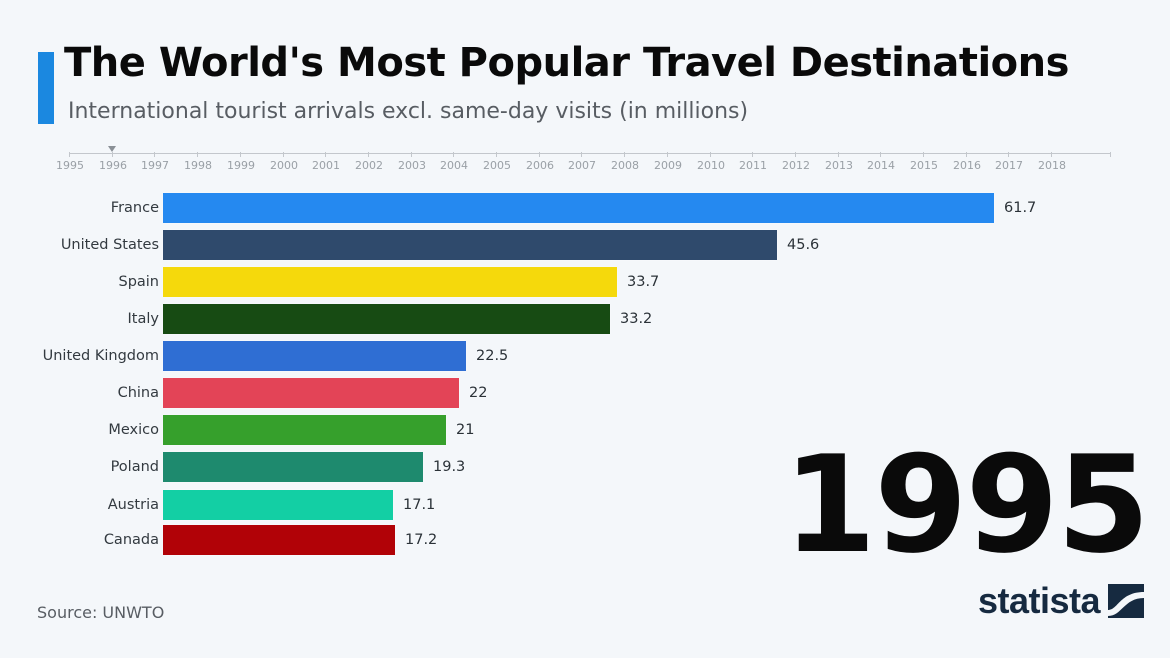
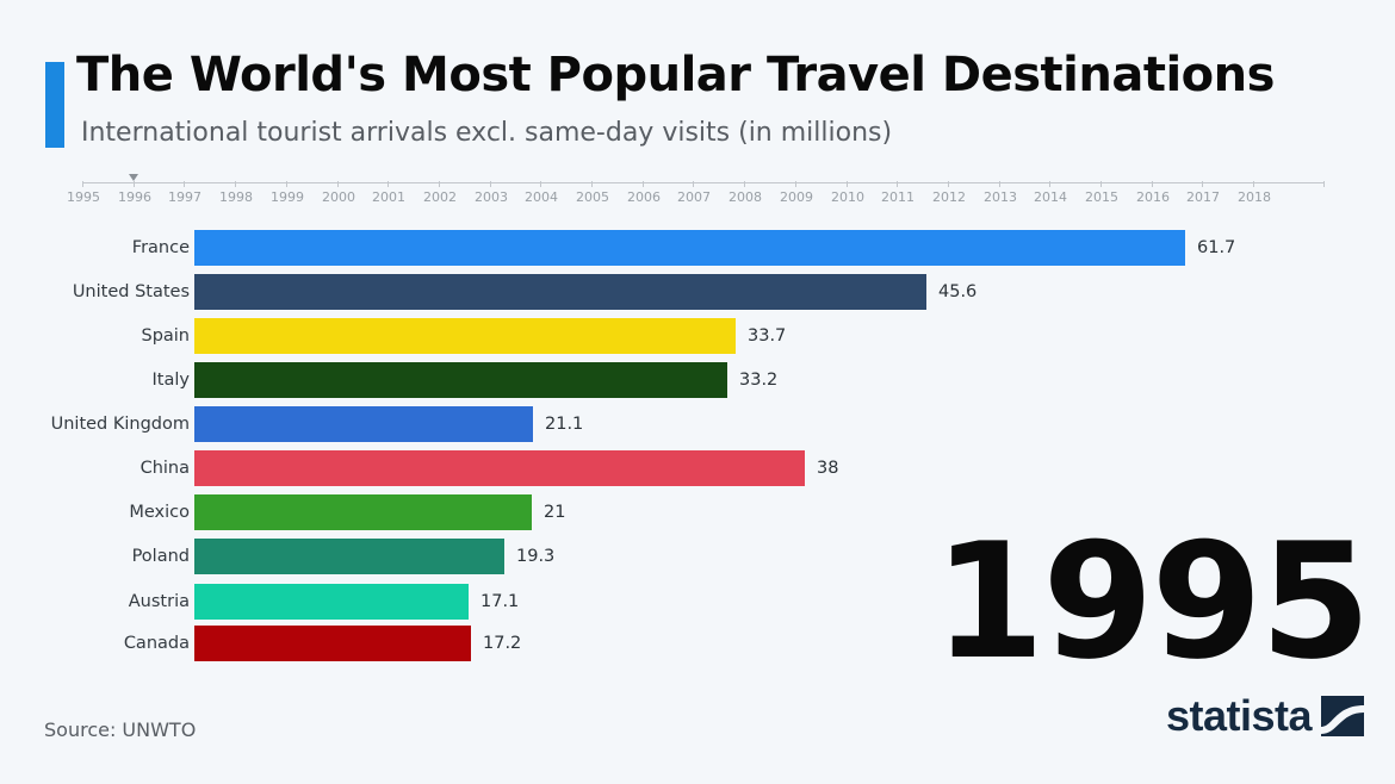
United Kingdom: 22.5 -> 21.1
China: 22 -> 38
